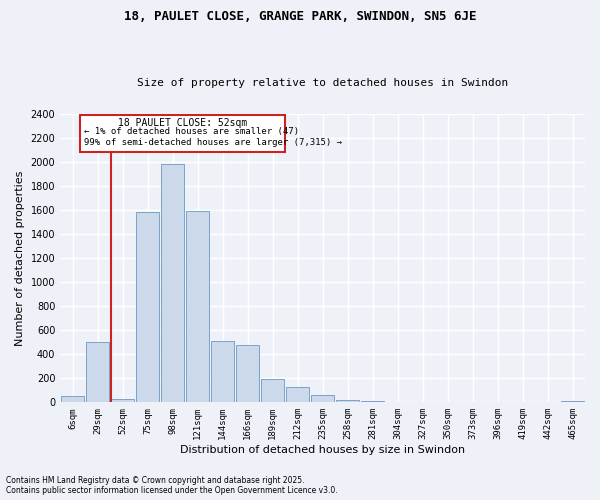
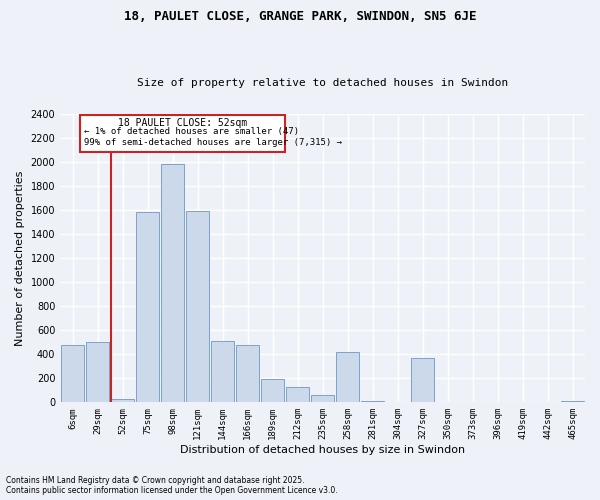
6sqm: 50 -> 480
258sqm: 20 -> 420
327sqm: 0 -> 370
